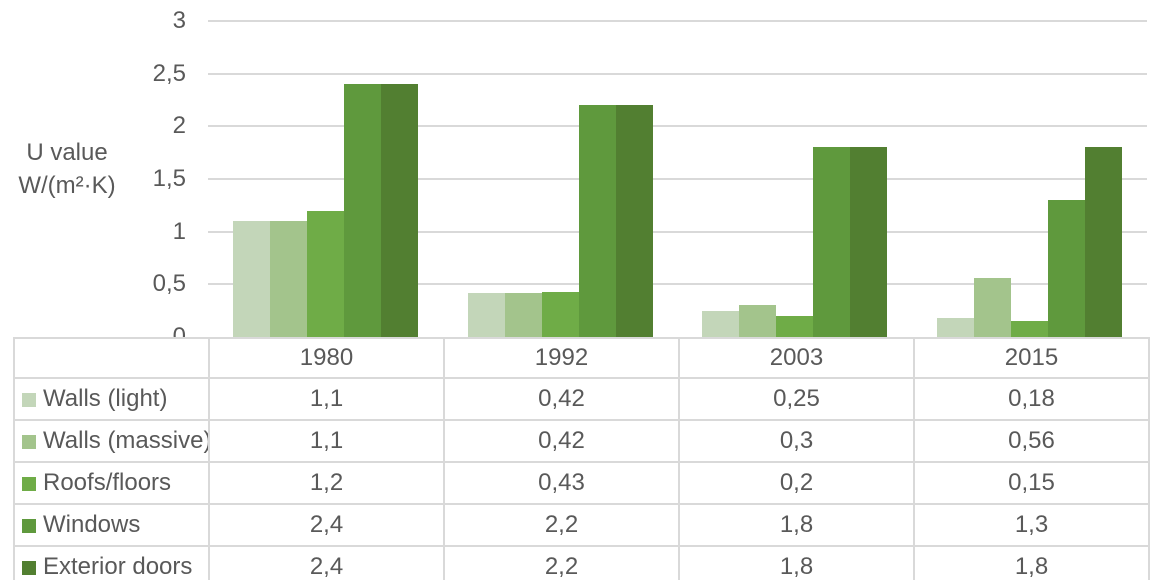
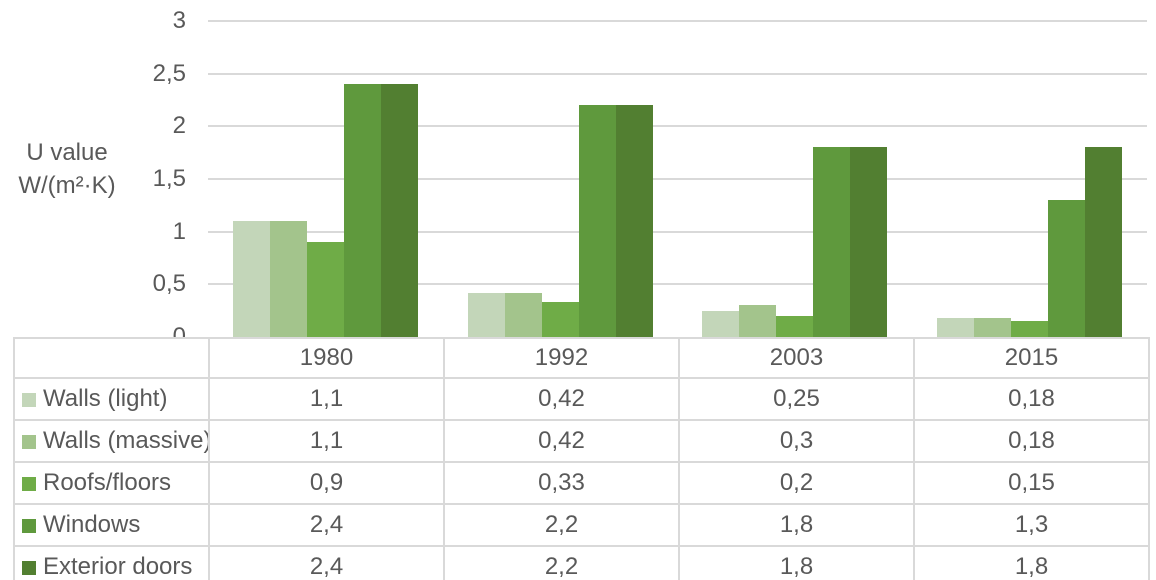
Roofs/floors/1980: 1,2 -> 0,9
Roofs/floors/1992: 0,43 -> 0,33
Walls (massive)/2015: 0,56 -> 0,18
